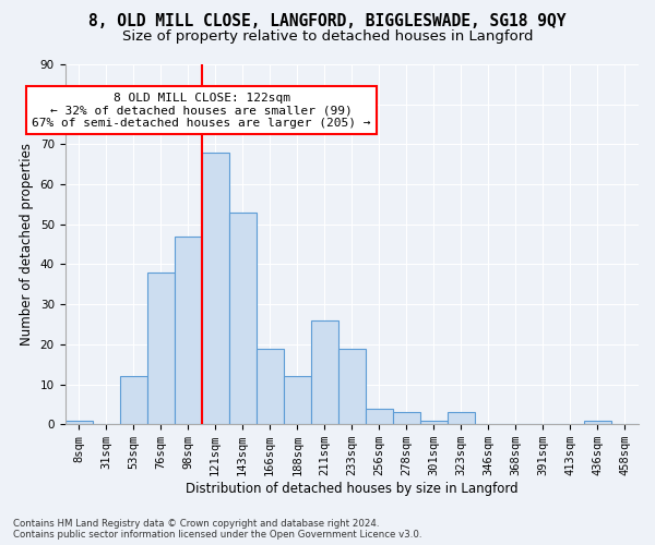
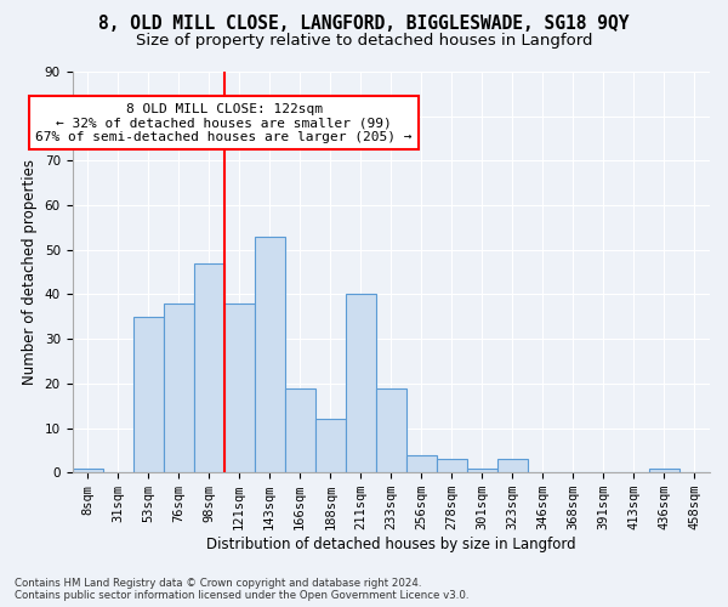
53sqm: 12 -> 35
121sqm: 68 -> 38
211sqm: 26 -> 40
